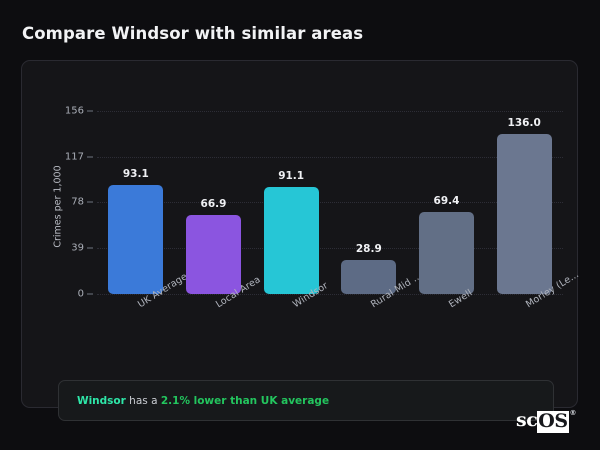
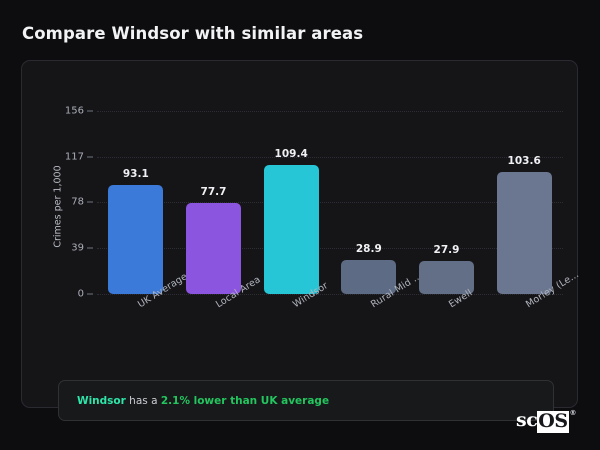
Local Area: 66.9 -> 77.7
Windsor: 91.1 -> 109.4
Ewell: 69.4 -> 27.9
Morley (Le…: 136.0 -> 103.6
